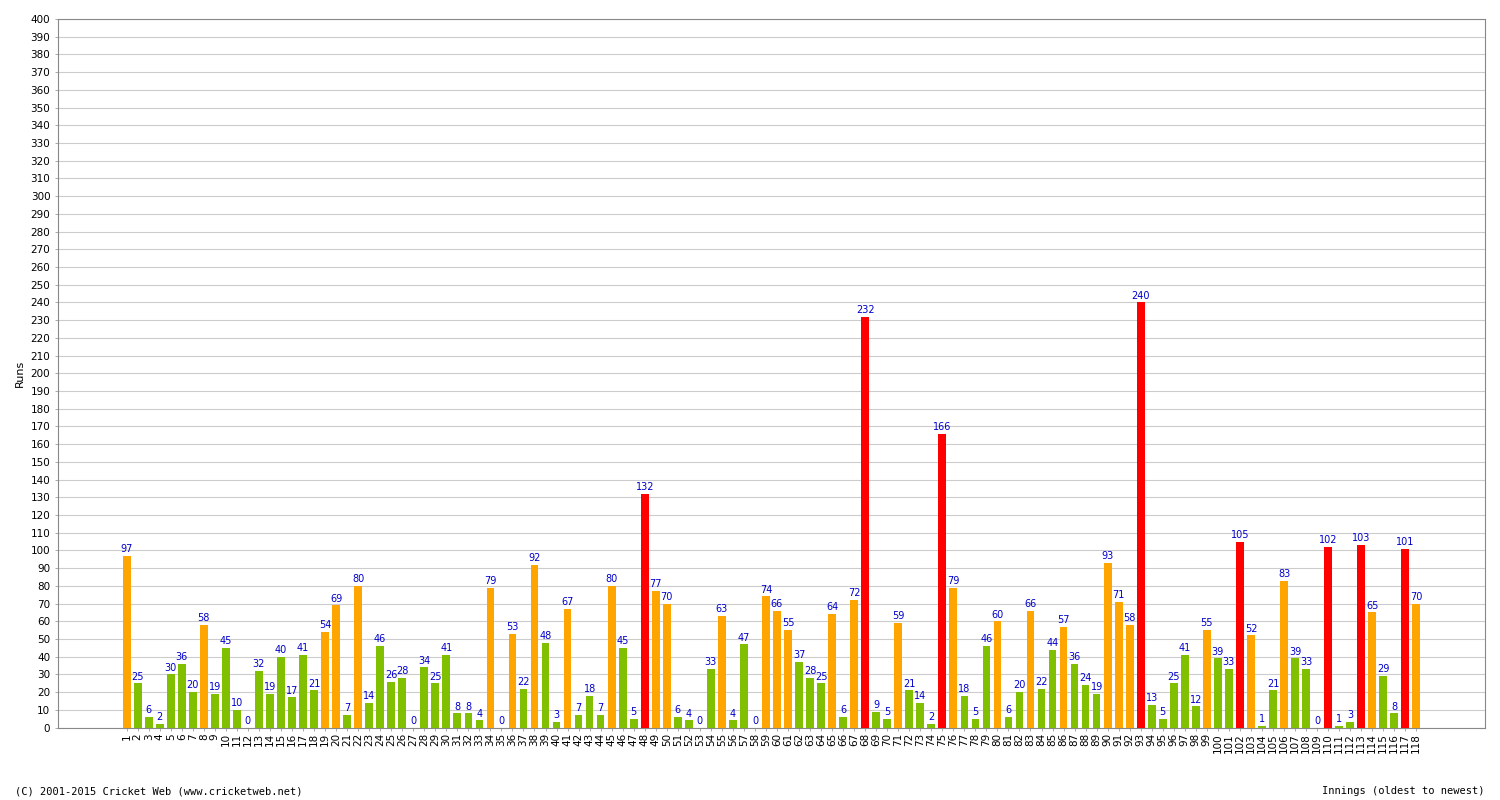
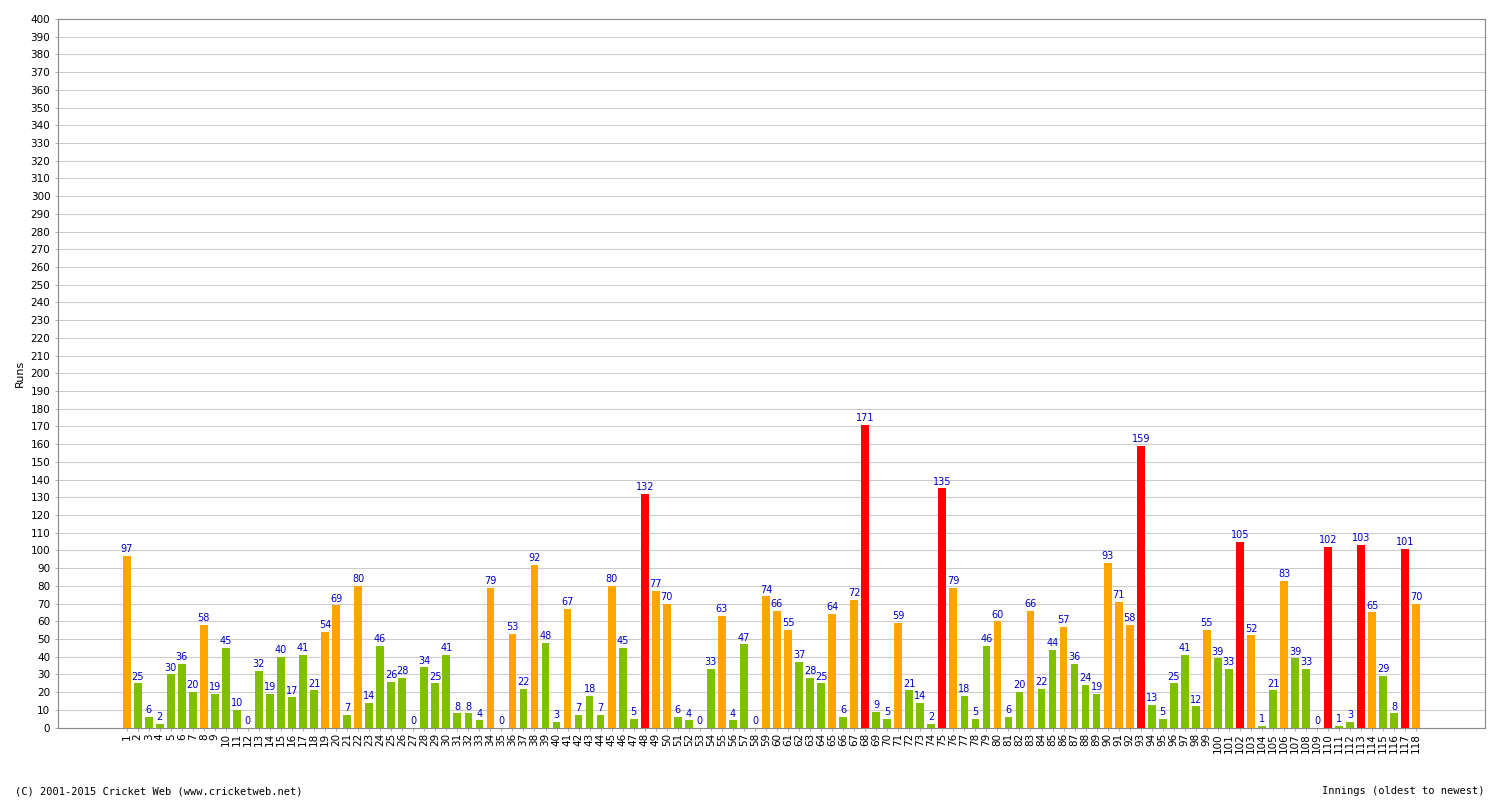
68: 232 -> 171
75: 166 -> 135
93: 240 -> 159
